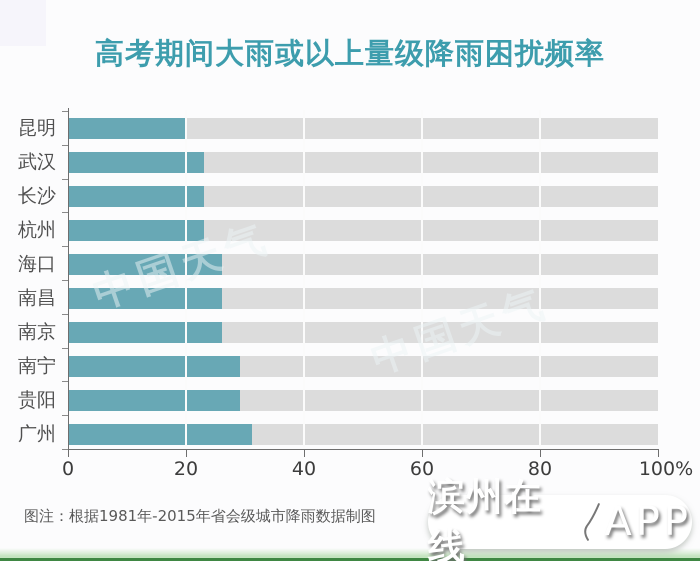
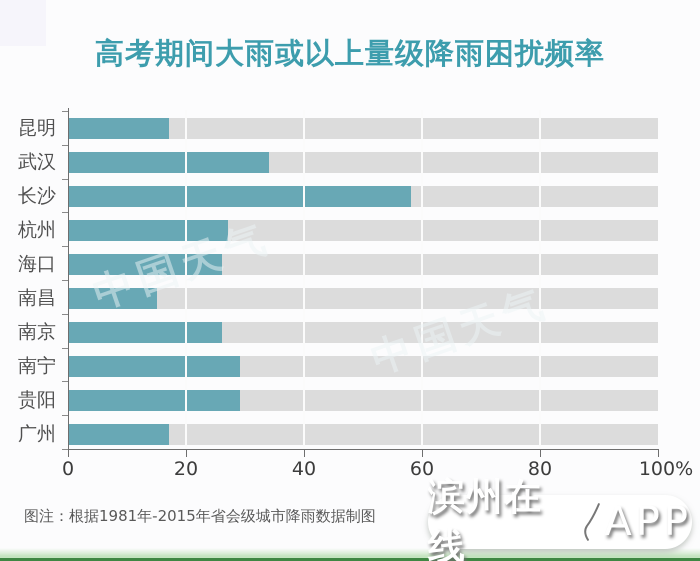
昆明: 20% -> 17%
武汉: 23% -> 34%
长沙: 23% -> 58%
杭州: 23% -> 27%
南昌: 26% -> 15%
广州: 31% -> 17%
